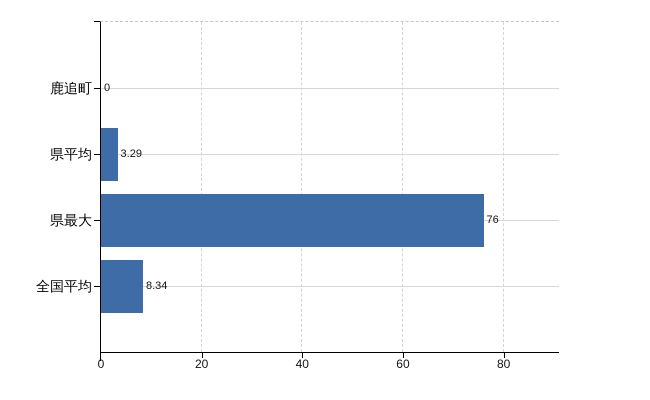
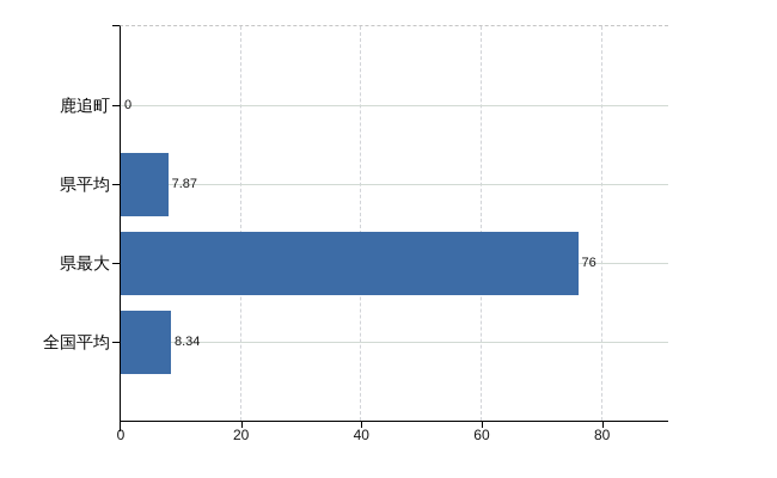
県平均: 3.29 -> 7.87
